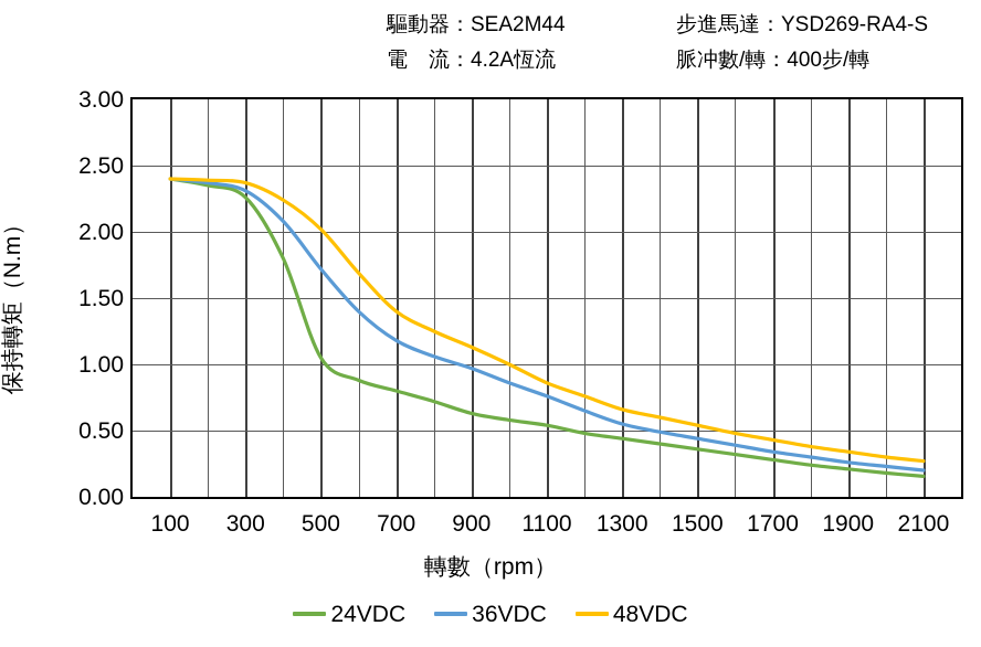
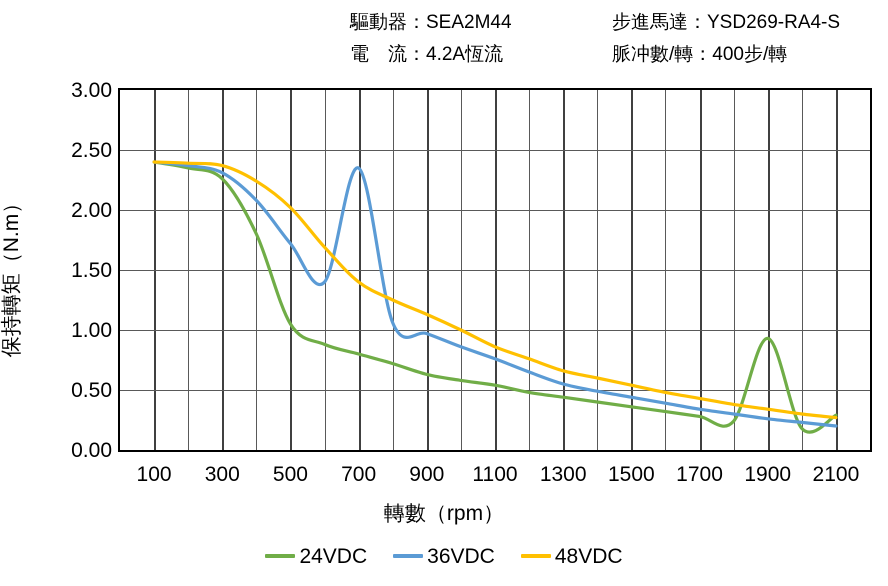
36VDC/700: 1.18 -> 2.35
24VDC/1900: 0.21 -> 0.93
24VDC/2100: 0.15 -> 0.29
